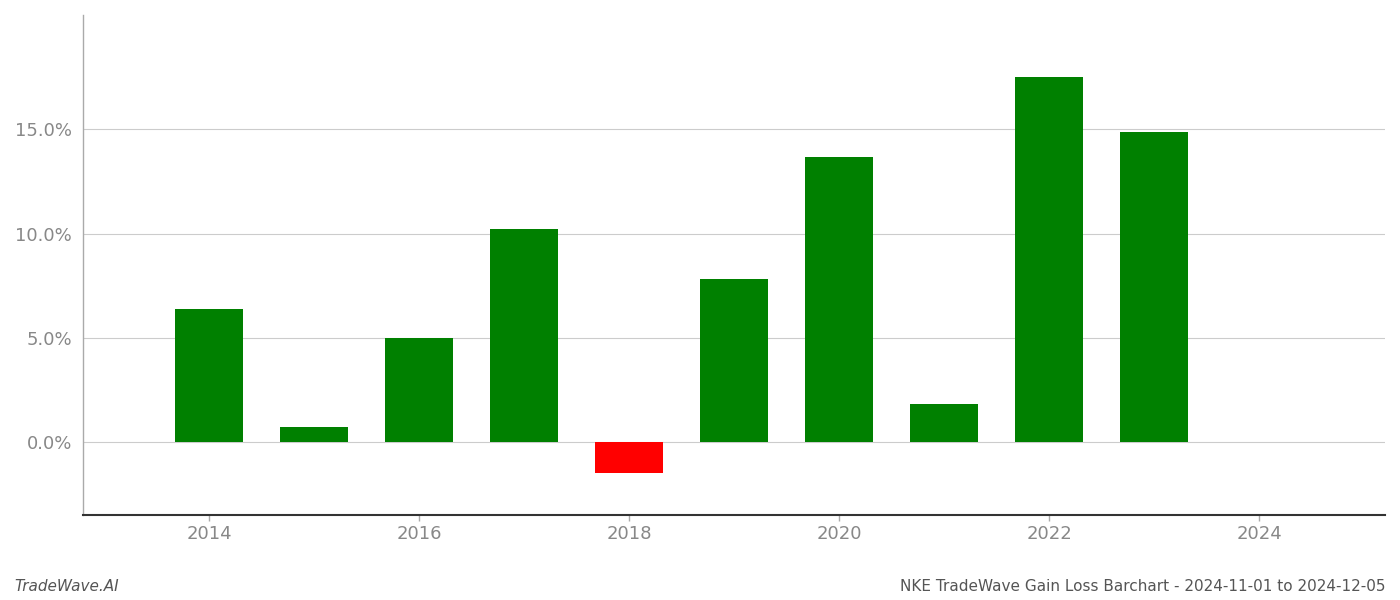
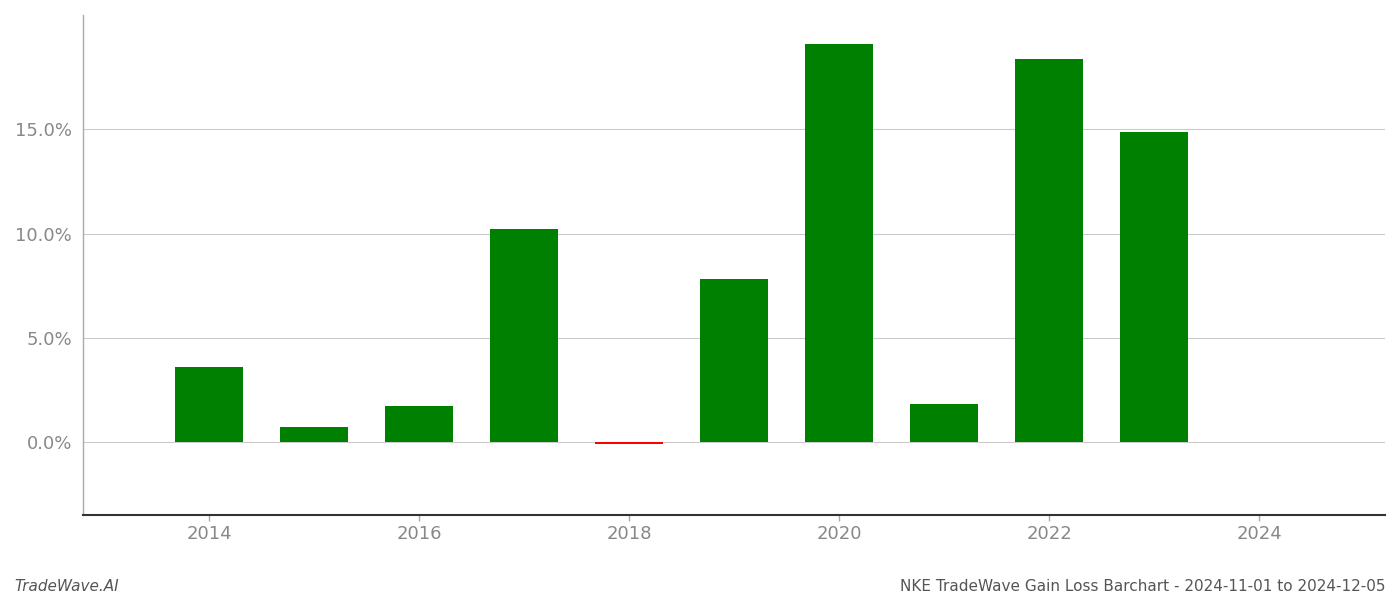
2014: 6.4% -> 3.6%
2016: 5.0% -> 1.7%
2018: -1.5% -> -0.1%
2020: 13.7% -> 19.1%
2022: 17.5% -> 18.4%
